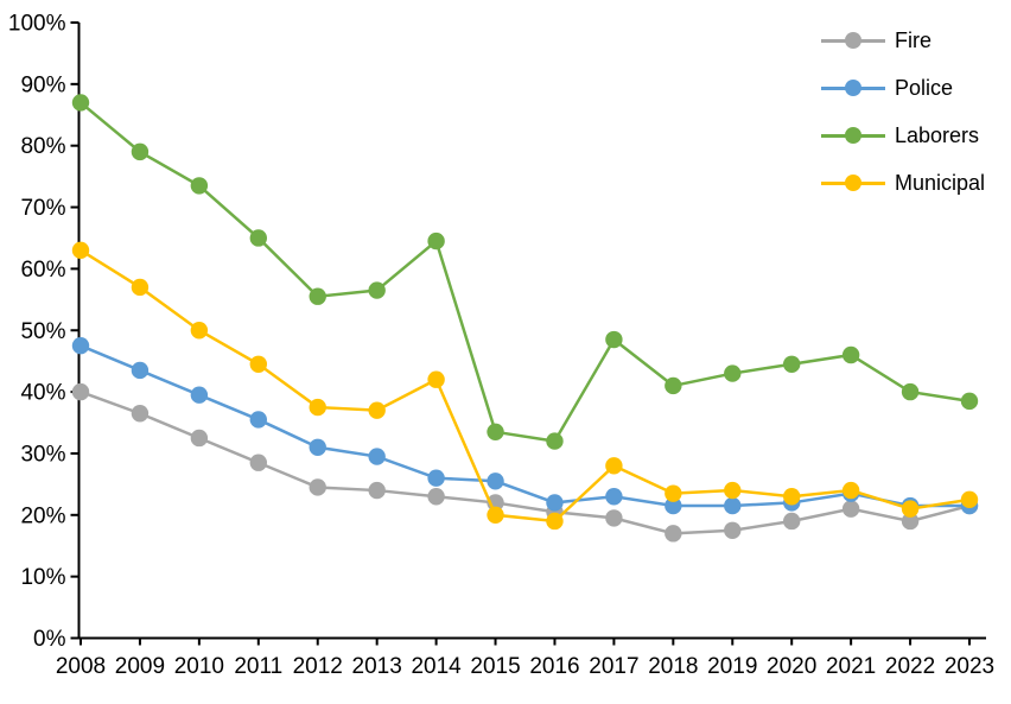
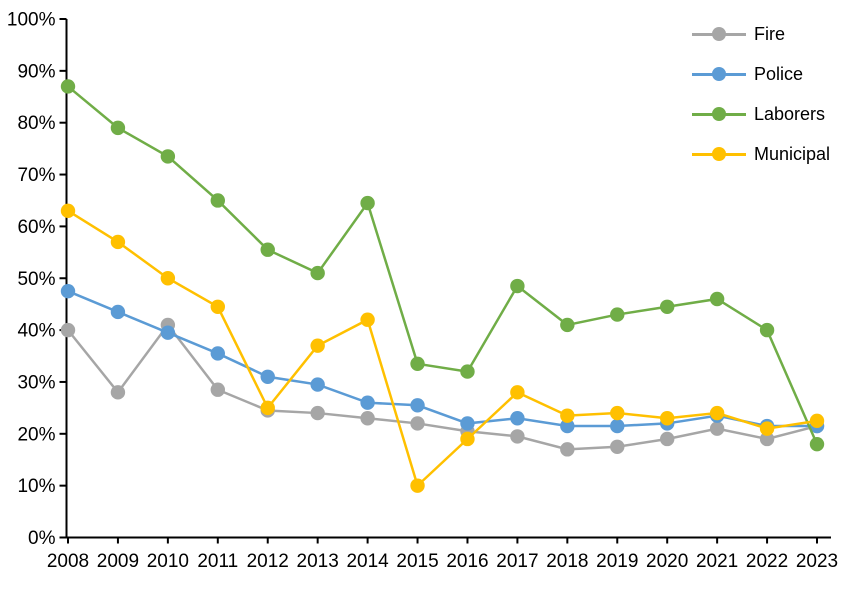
Fire/2009: 36% -> 28%
Fire/2010: 32% -> 41%
Municipal/2012: 38% -> 25%
Laborers/2013: 56% -> 51%
Municipal/2015: 20% -> 10%
Laborers/2023: 38% -> 18%
